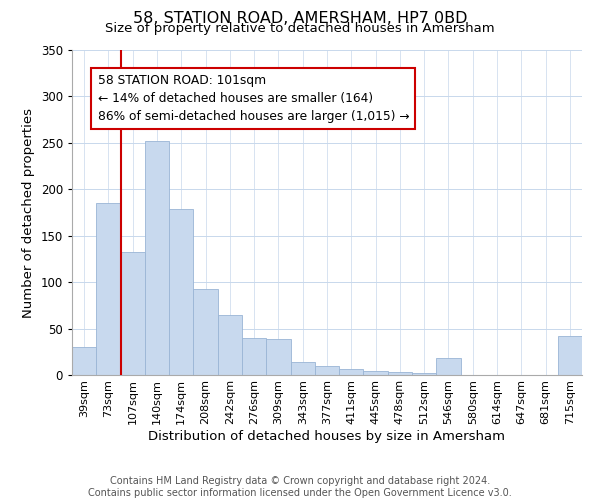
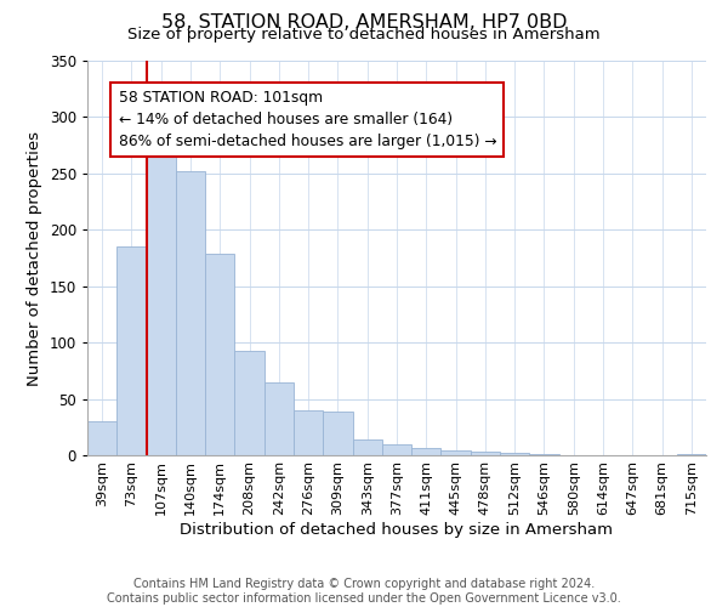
107sqm: 132 -> 267
546sqm: 18 -> 1
715sqm: 42 -> 1
